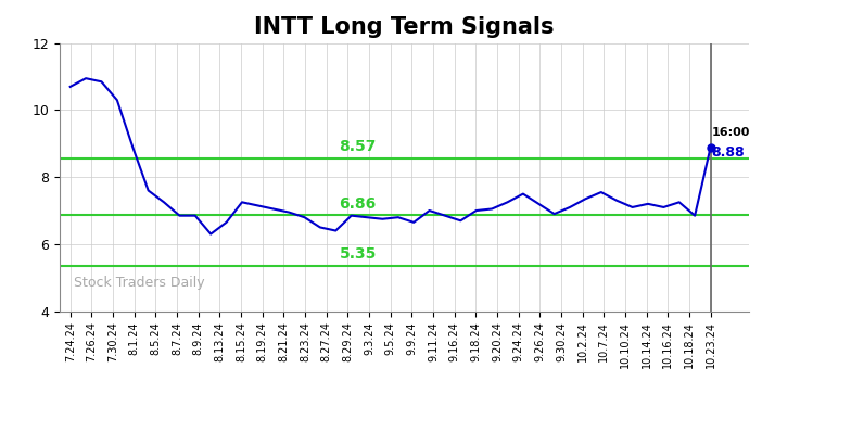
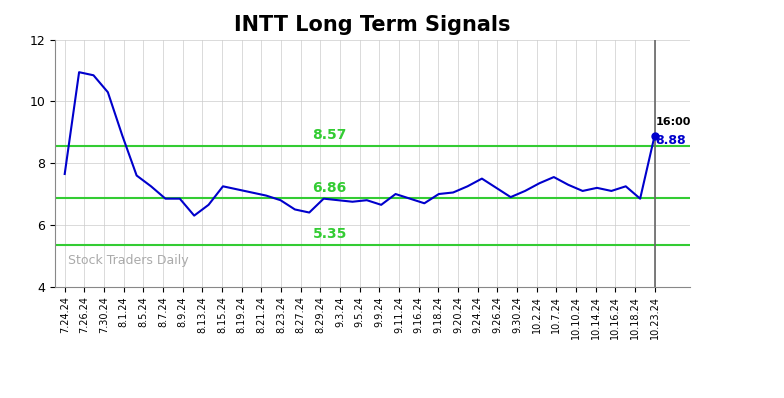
7.24.24: 10.70 -> 7.65
